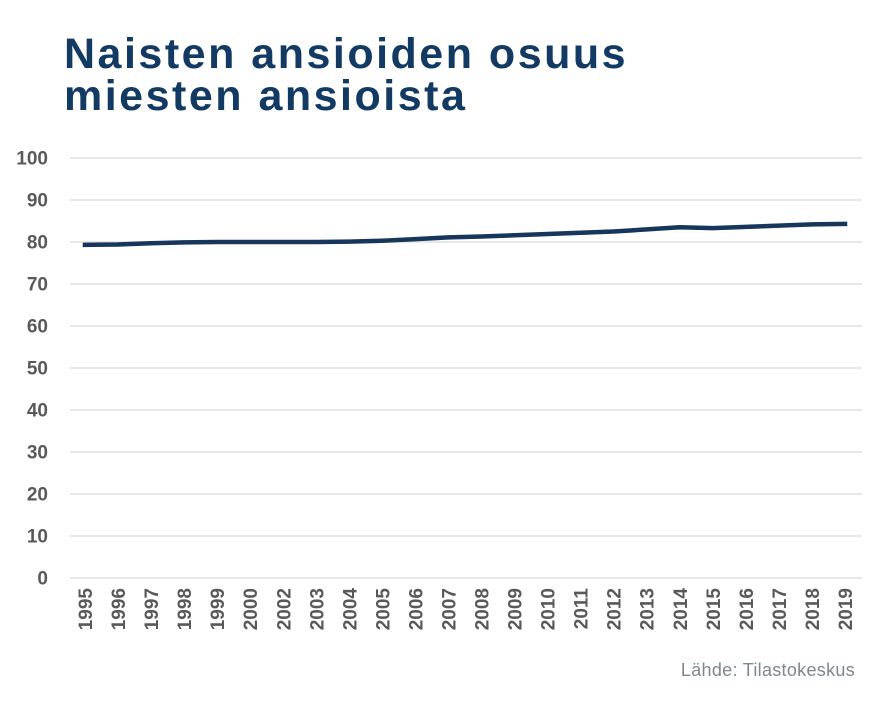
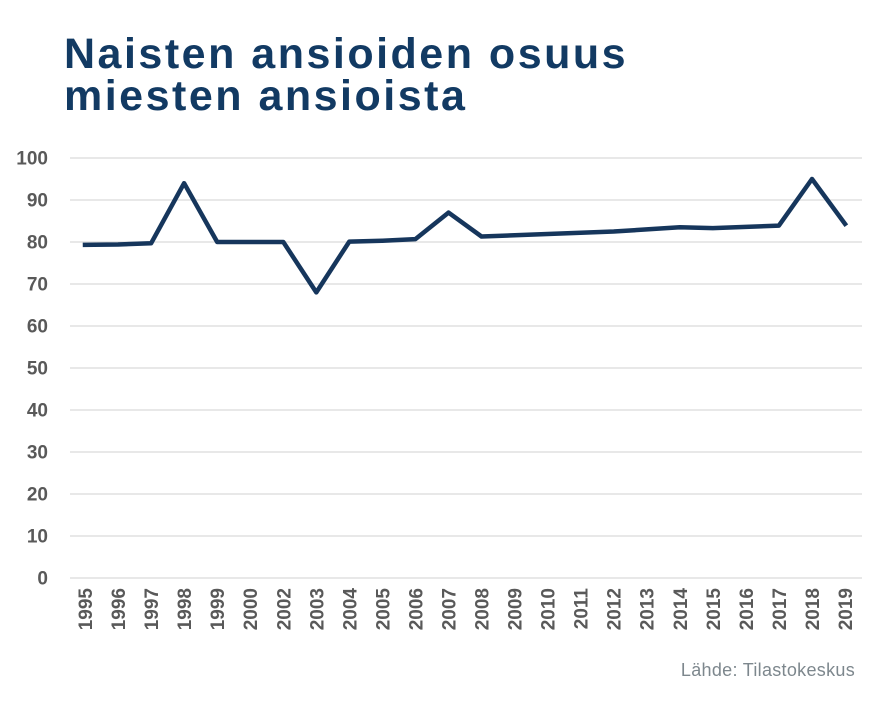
1998: 80 -> 94
2003: 80 -> 68
2007: 81 -> 87
2018: 84 -> 95
